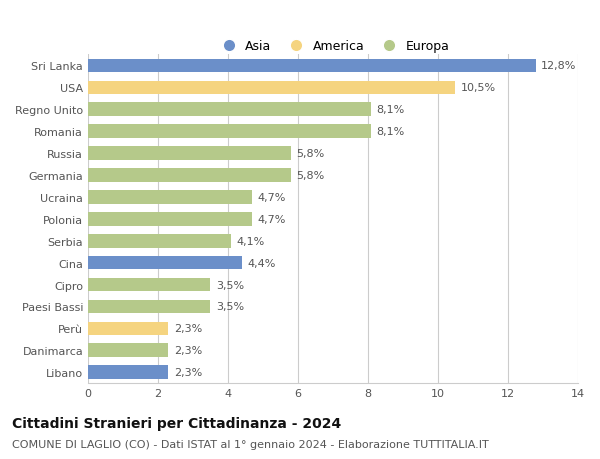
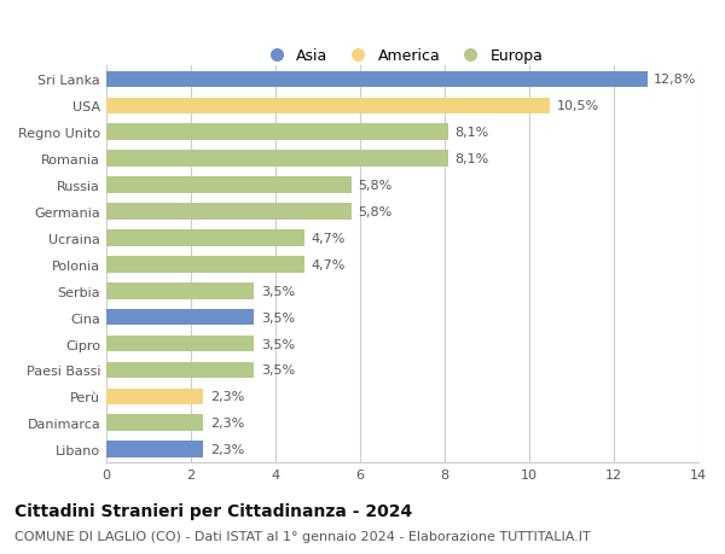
Serbia: 4,1% -> 3,5%
Cina: 4,4% -> 3,5%
